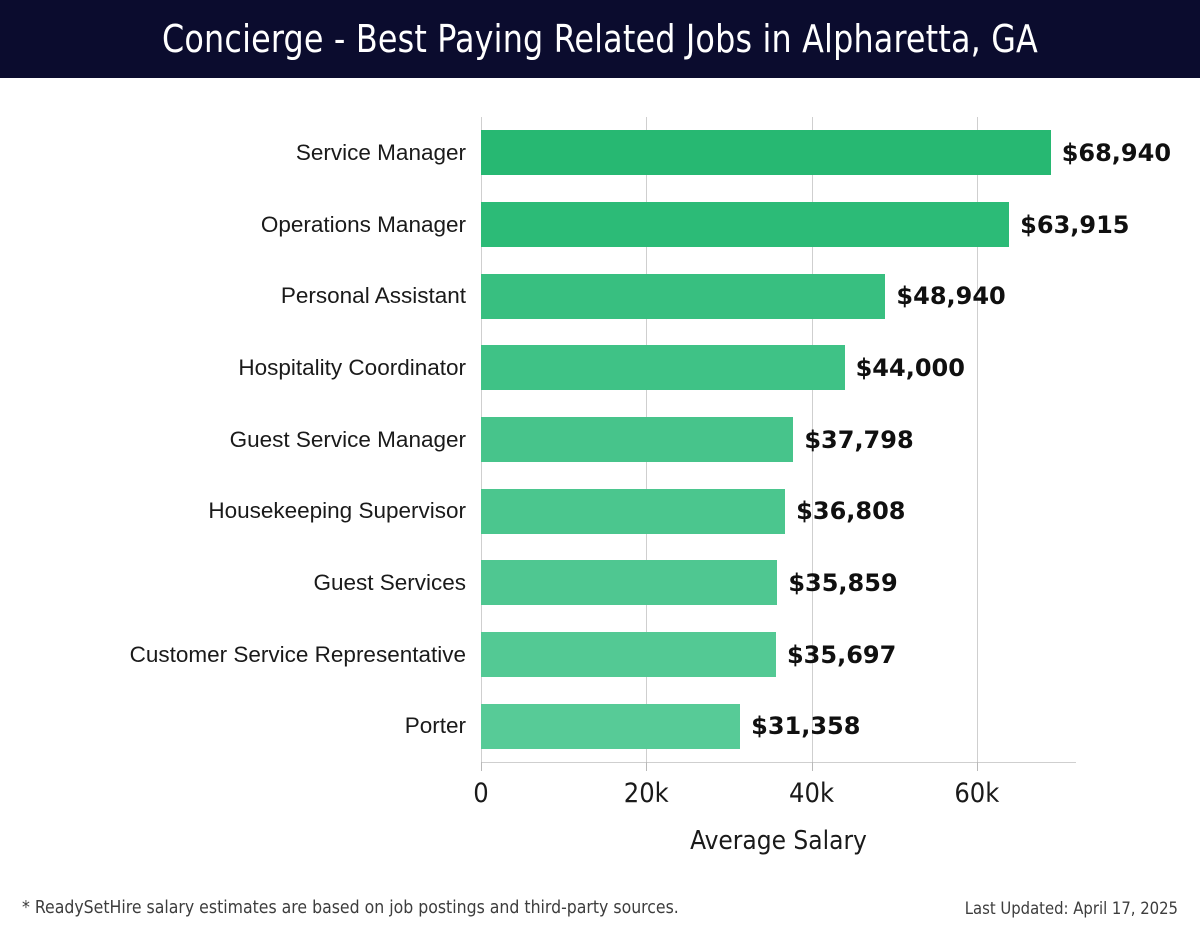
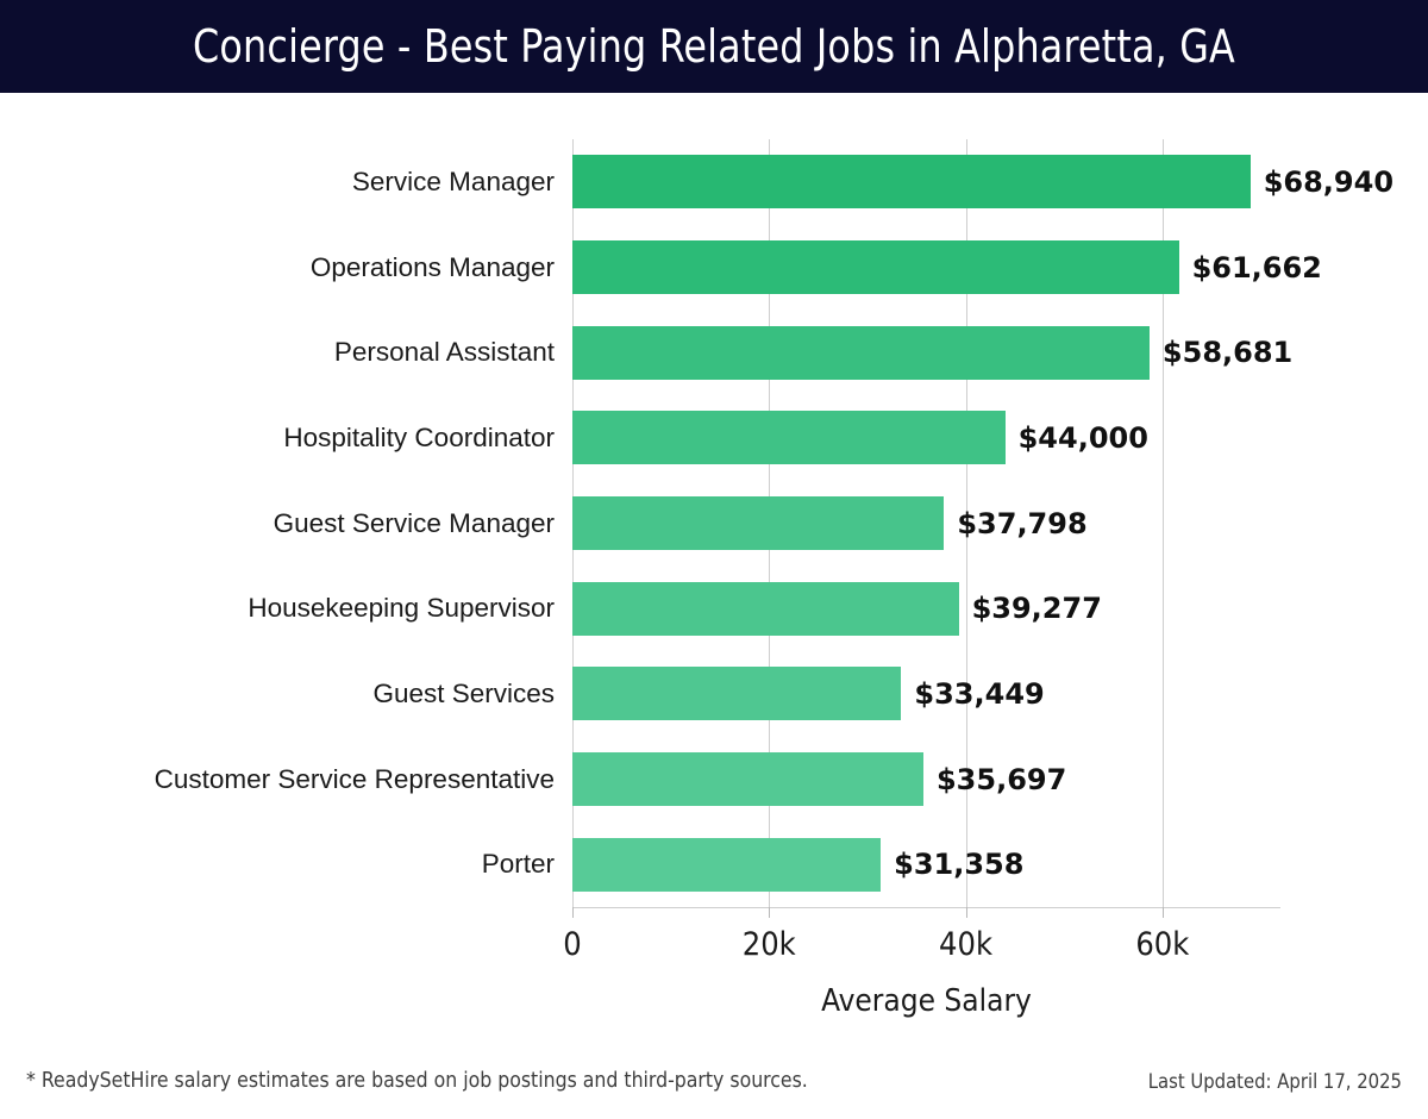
Operations Manager: $63,915 -> $61,662
Personal Assistant: $48,940 -> $58,681
Housekeeping Supervisor: $36,808 -> $39,277
Guest Services: $35,859 -> $33,449
